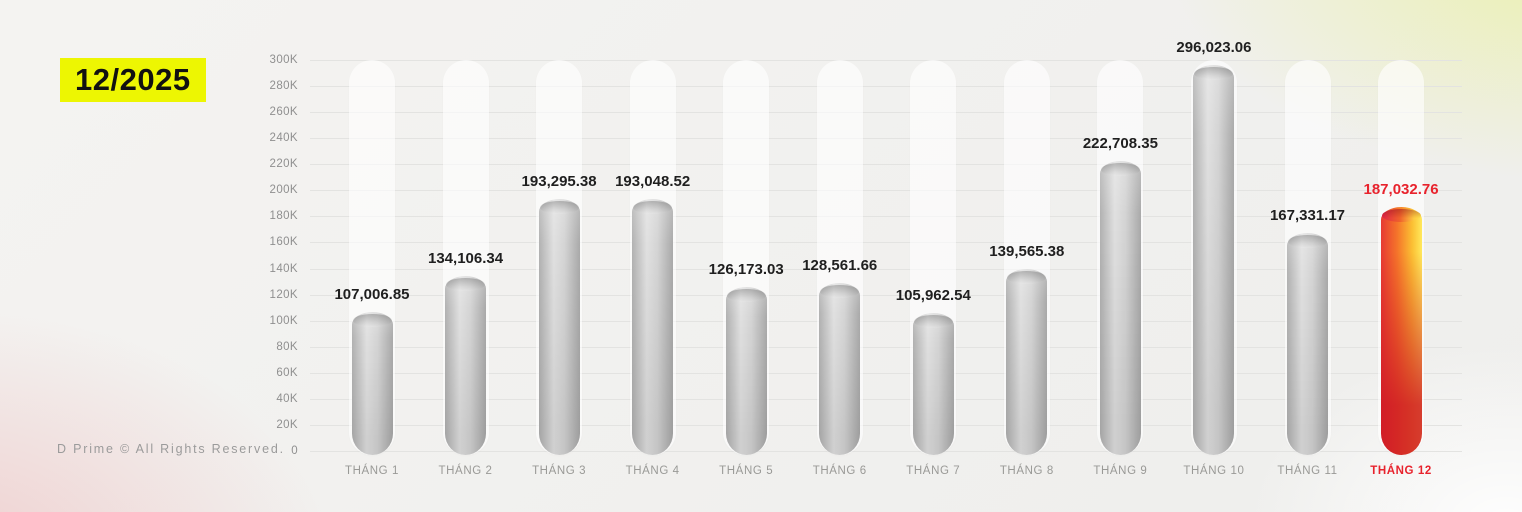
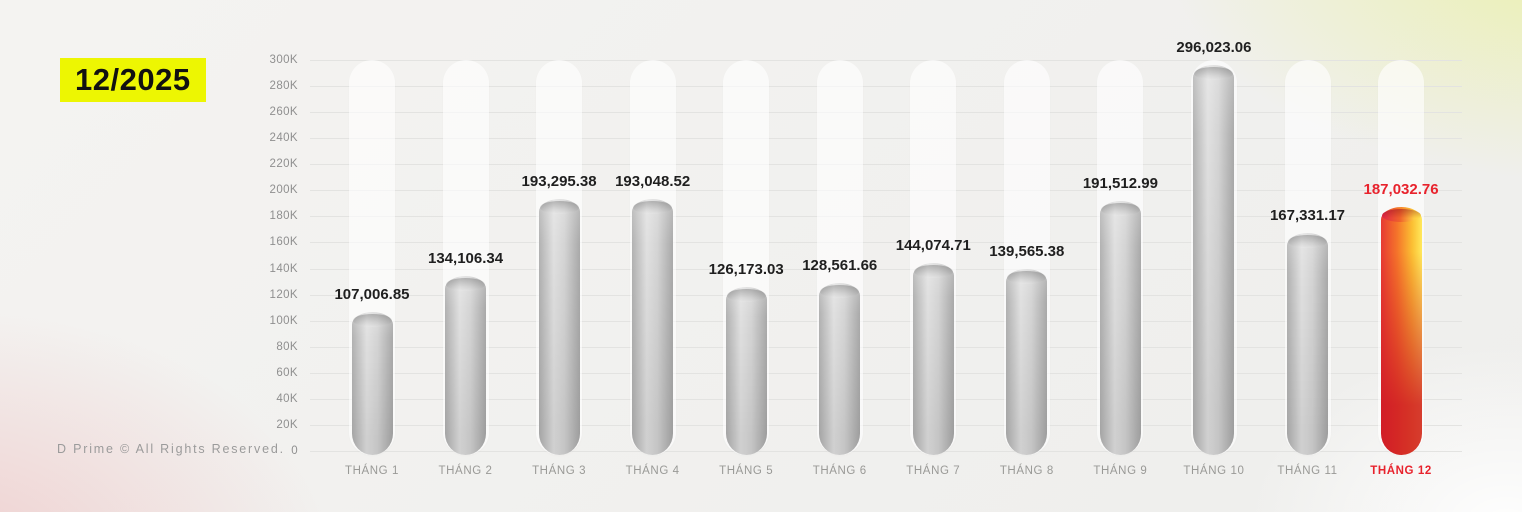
THÁNG 7: 105,962.54 -> 144,074.71
THÁNG 9: 222,708.35 -> 191,512.99
